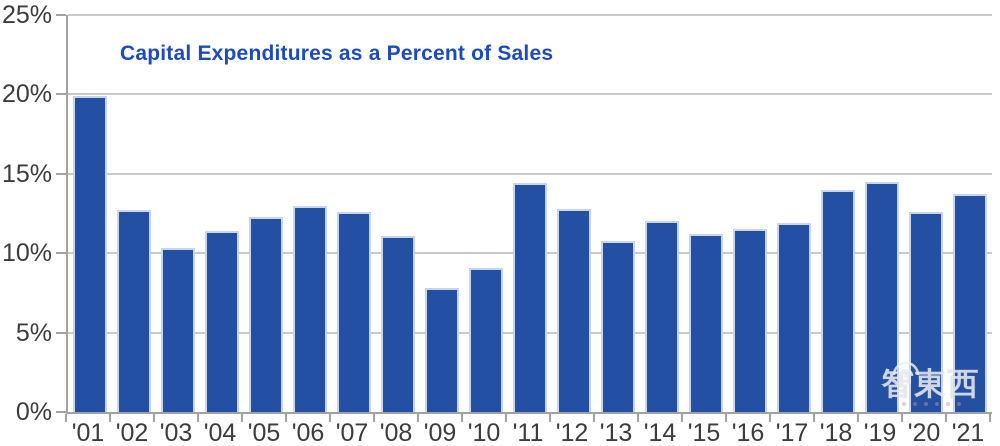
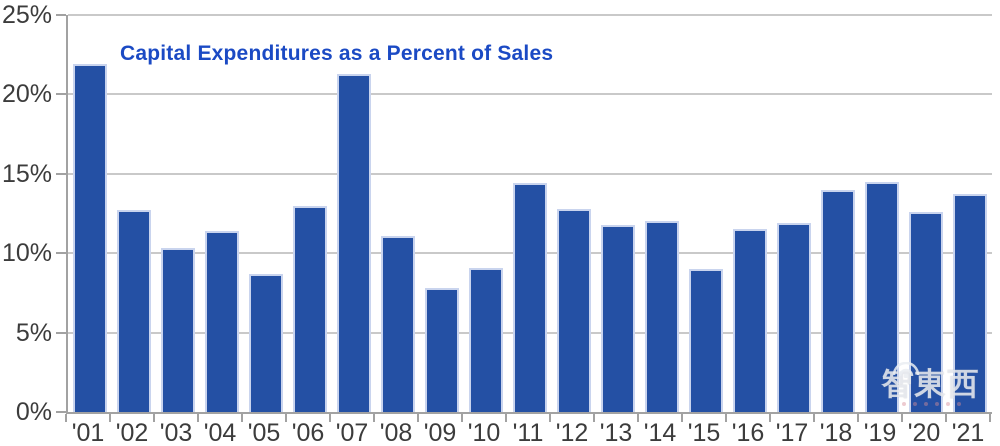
'01: 19.9% -> 21.9%
'05: 12.3% -> 8.7%
'07: 12.6% -> 21.3%
'13: 10.8% -> 11.8%
'15: 11.2% -> 9.0%
